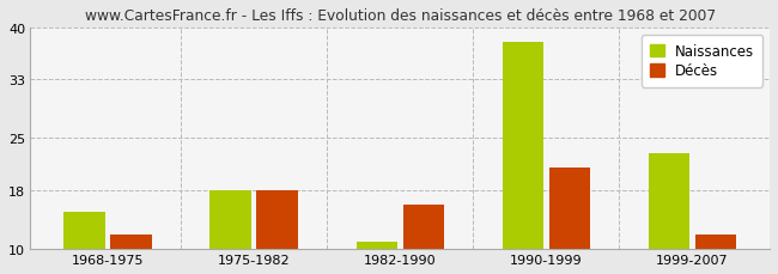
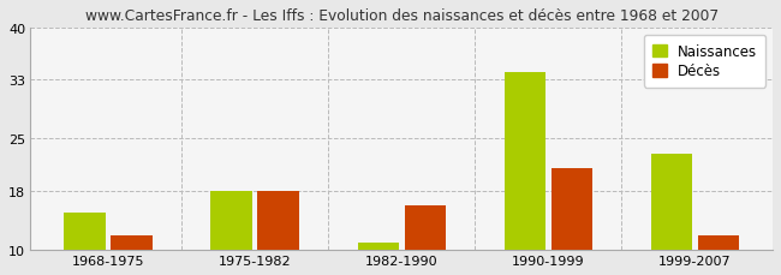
Naissances/1990-1999: 38 -> 34
